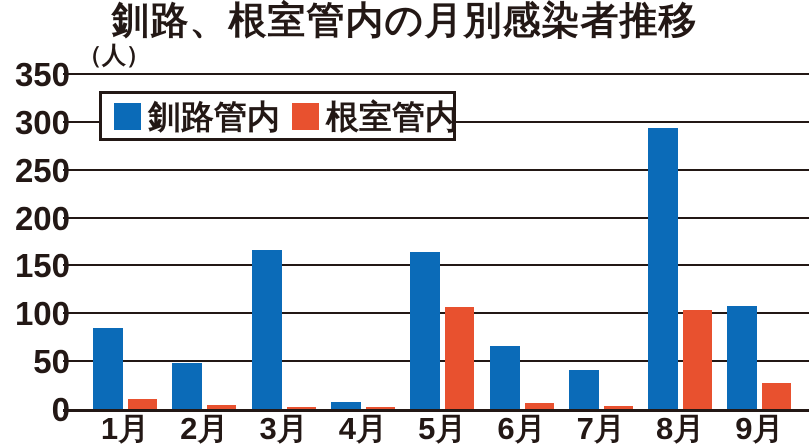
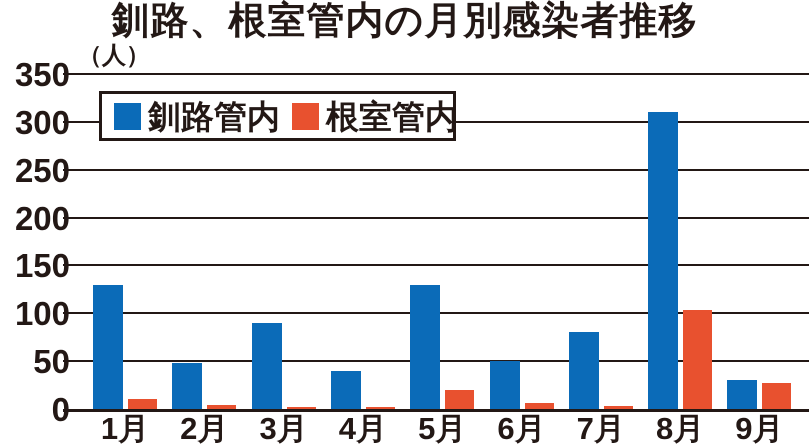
釧路管内/1月: 80 -> 130
釧路管内/3月: 170 -> 90
釧路管内/4月: 10 -> 40
釧路管内/5月: 160 -> 130
根室管内/5月: 110 -> 20
釧路管内/6月: 70 -> 50
釧路管内/7月: 40 -> 80
釧路管内/8月: 290 -> 310
釧路管内/9月: 110 -> 30
